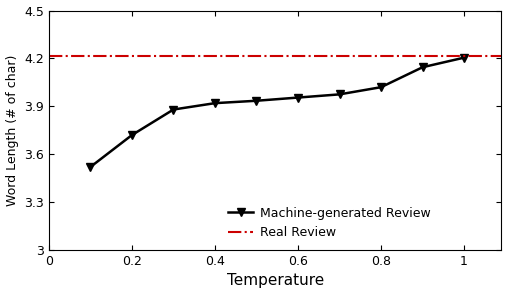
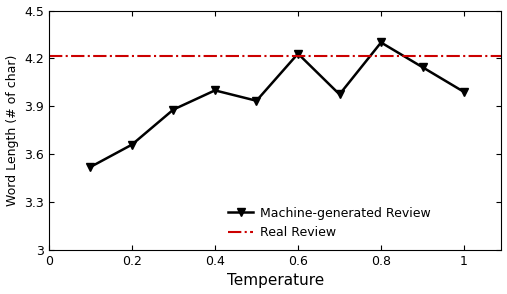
0.2: 3.72 -> 3.66
0.4: 3.92 -> 4.00
0.6: 3.96 -> 4.23
0.8: 4.02 -> 4.30
1: 4.21 -> 3.99
